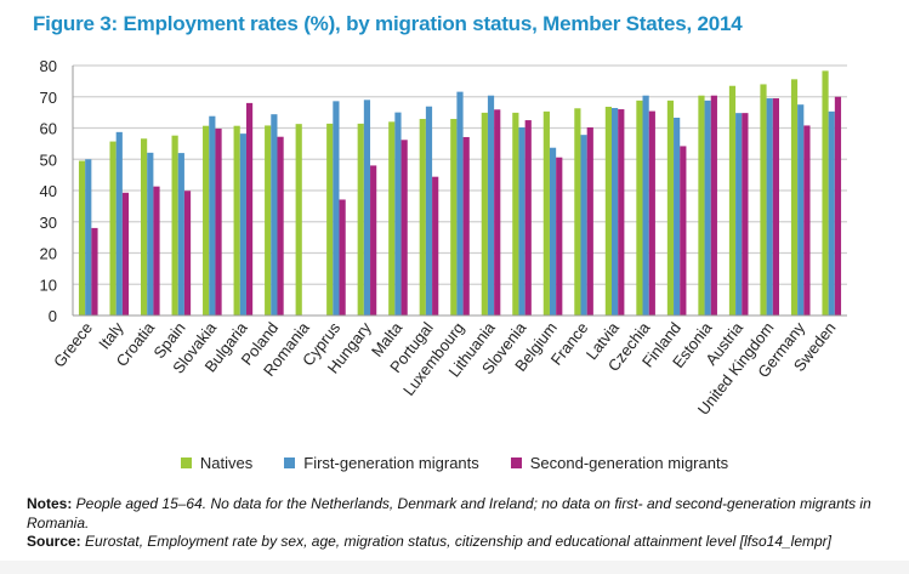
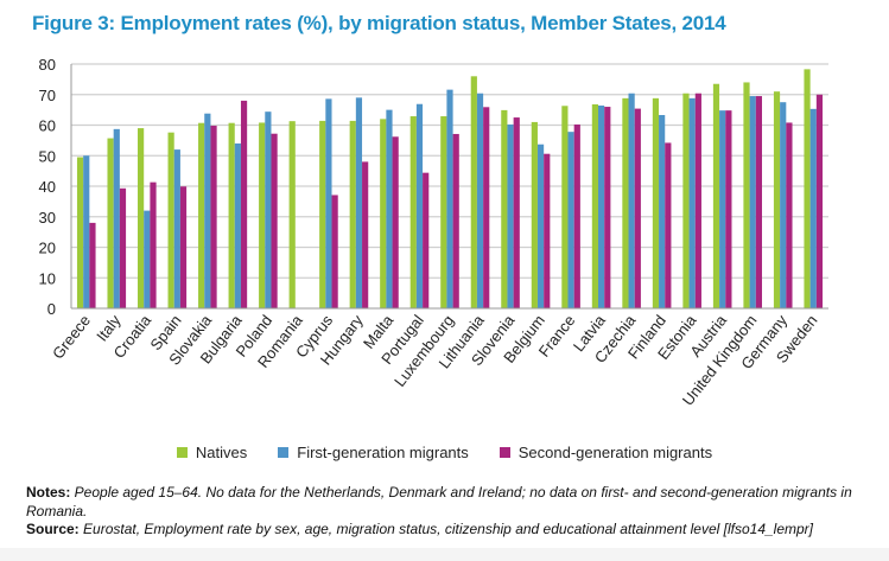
Natives/Croatia: 57 -> 59
First-generation migrants/Croatia: 52 -> 32
First-generation migrants/Bulgaria: 58 -> 54
Natives/Lithuania: 65 -> 76
Natives/Belgium: 65 -> 61
Natives/Germany: 76 -> 71
